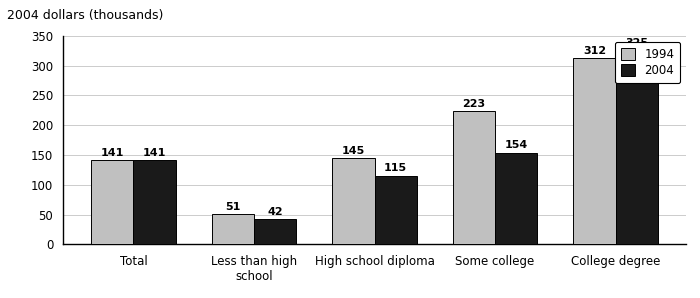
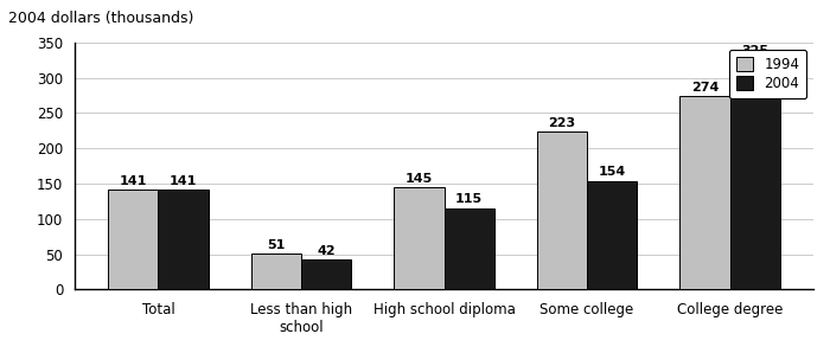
1994/College degree: 312 -> 274
